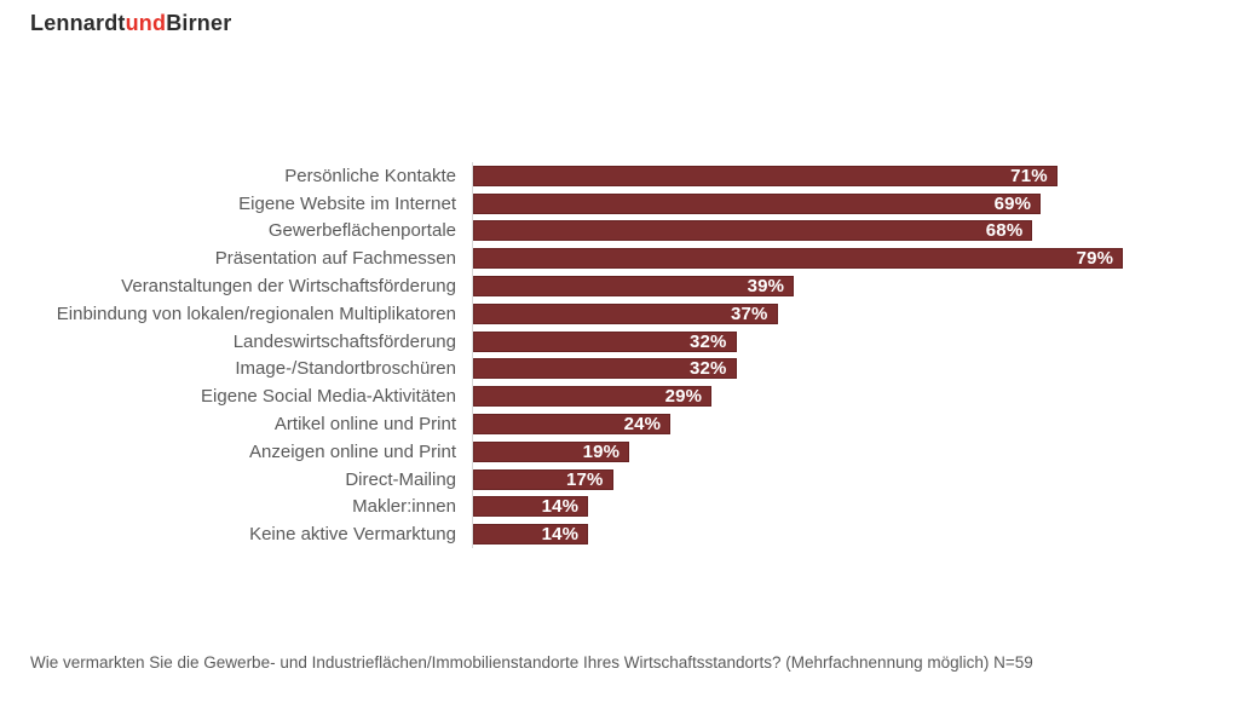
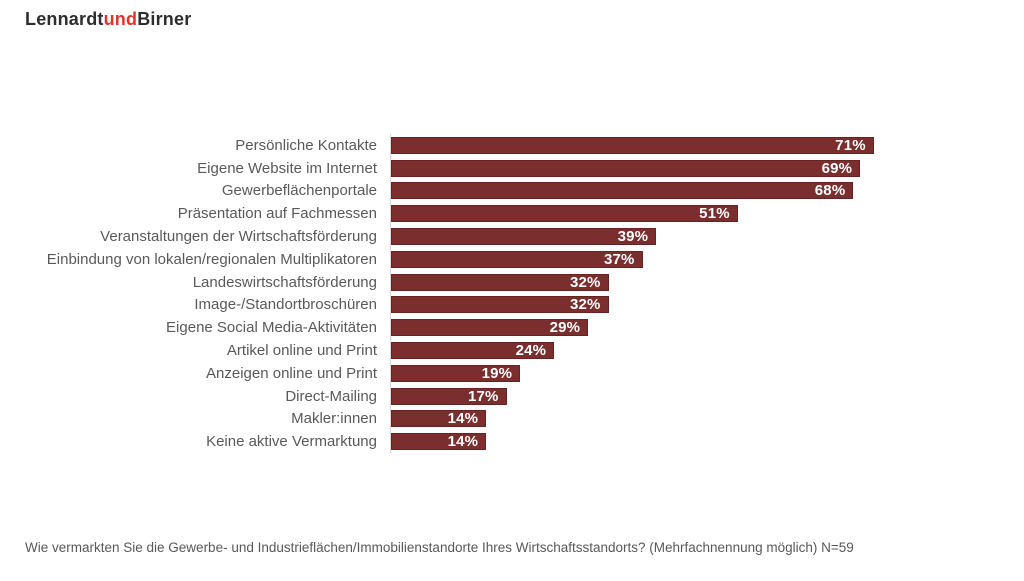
Präsentation auf Fachmessen: 79% -> 51%
